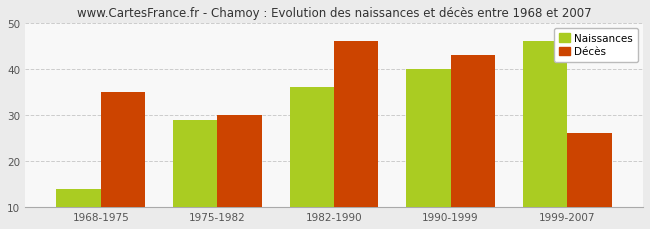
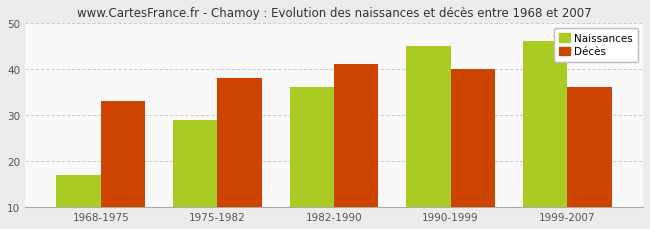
Naissances/1968-1975: 14 -> 17
Décès/1968-1975: 35 -> 33
Décès/1975-1982: 30 -> 38
Décès/1982-1990: 46 -> 41
Naissances/1990-1999: 40 -> 45
Décès/1990-1999: 43 -> 40
Décès/1999-2007: 26 -> 36
